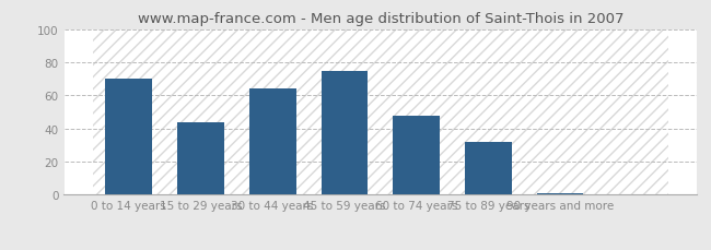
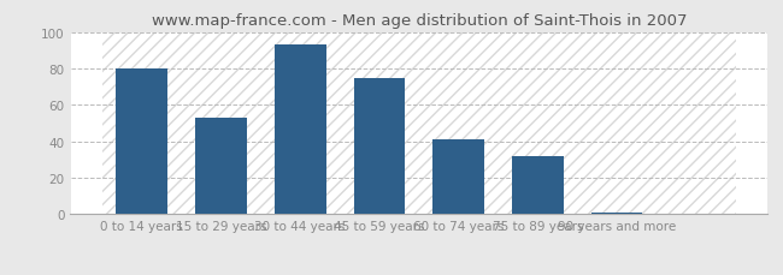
0 to 14 years: 70 -> 80
15 to 29 years: 44 -> 53
30 to 44 years: 64 -> 93
60 to 74 years: 48 -> 41
